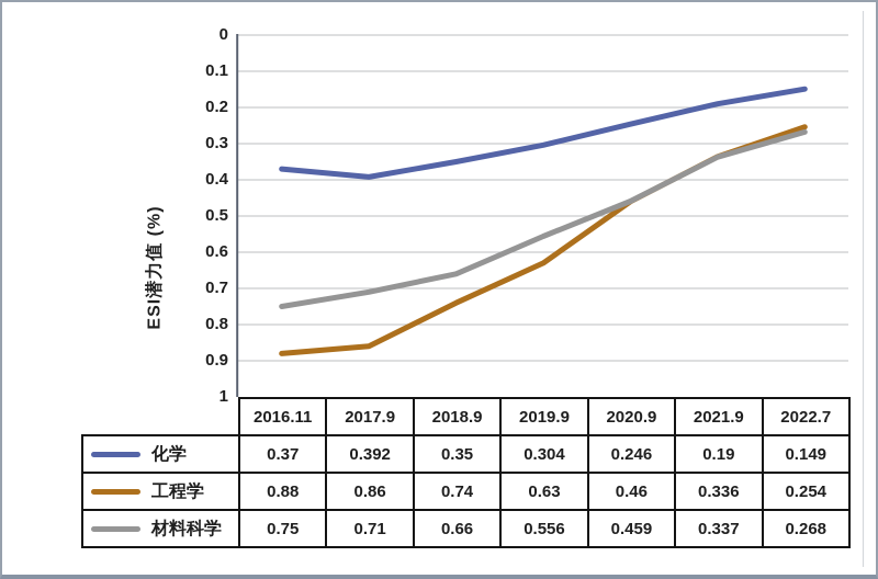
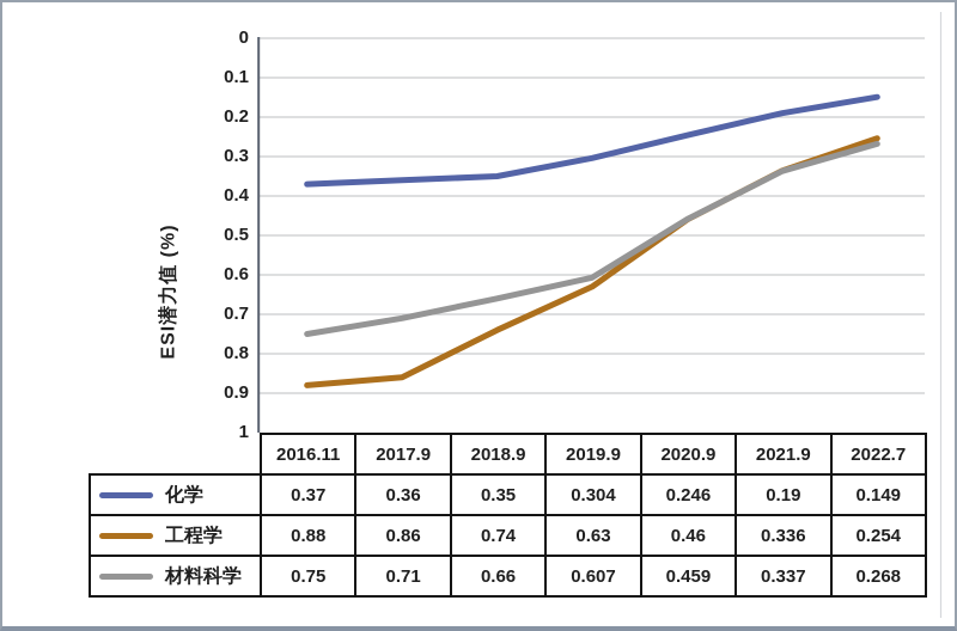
化学/2017.9: 0.392 -> 0.36
材料科学/2019.9: 0.556 -> 0.607
